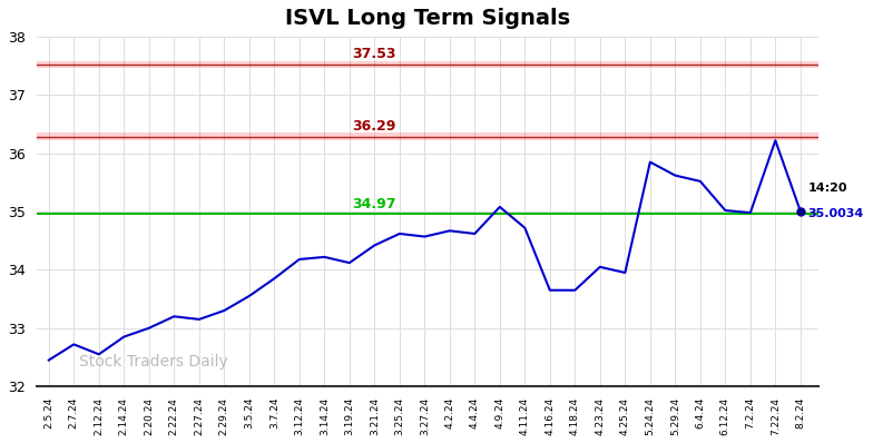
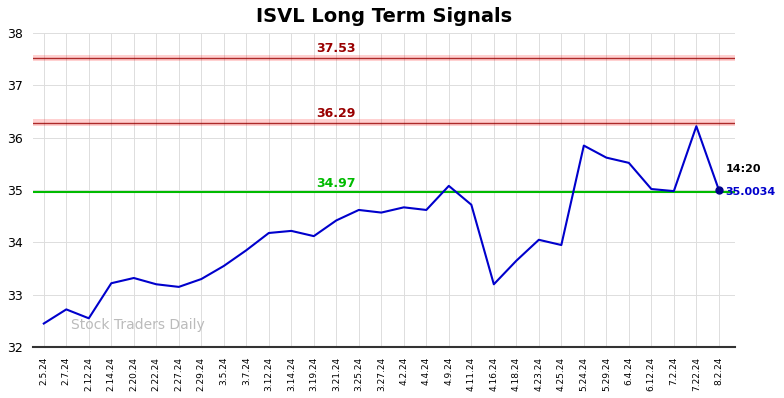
2.14.24: 32.85 -> 33.22
2.20.24: 33.00 -> 33.32
4.16.24: 33.65 -> 33.20
